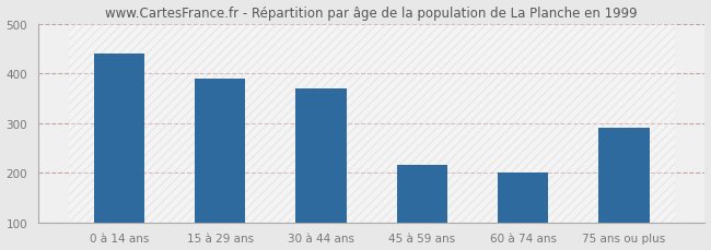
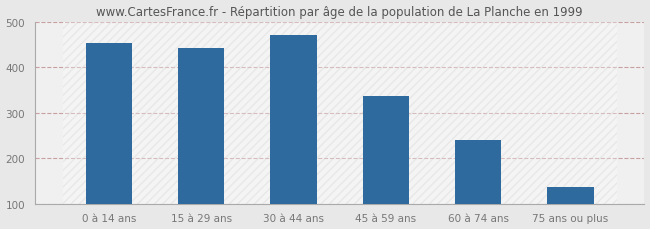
0 à 14 ans: 440 -> 453
15 à 29 ans: 390 -> 441
30 à 44 ans: 370 -> 471
45 à 59 ans: 215 -> 337
60 à 74 ans: 200 -> 239
75 ans ou plus: 290 -> 137
